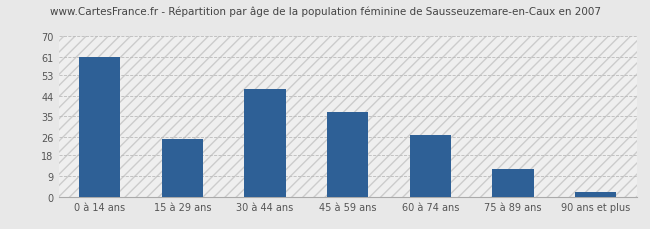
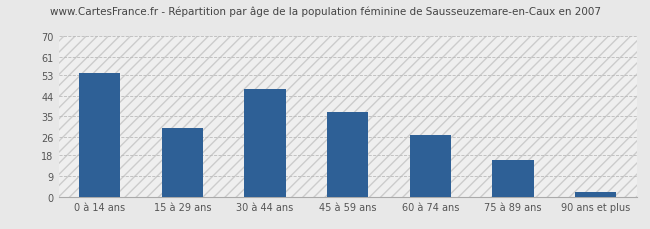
0 à 14 ans: 61 -> 54
15 à 29 ans: 25 -> 30
75 à 89 ans: 12 -> 16
